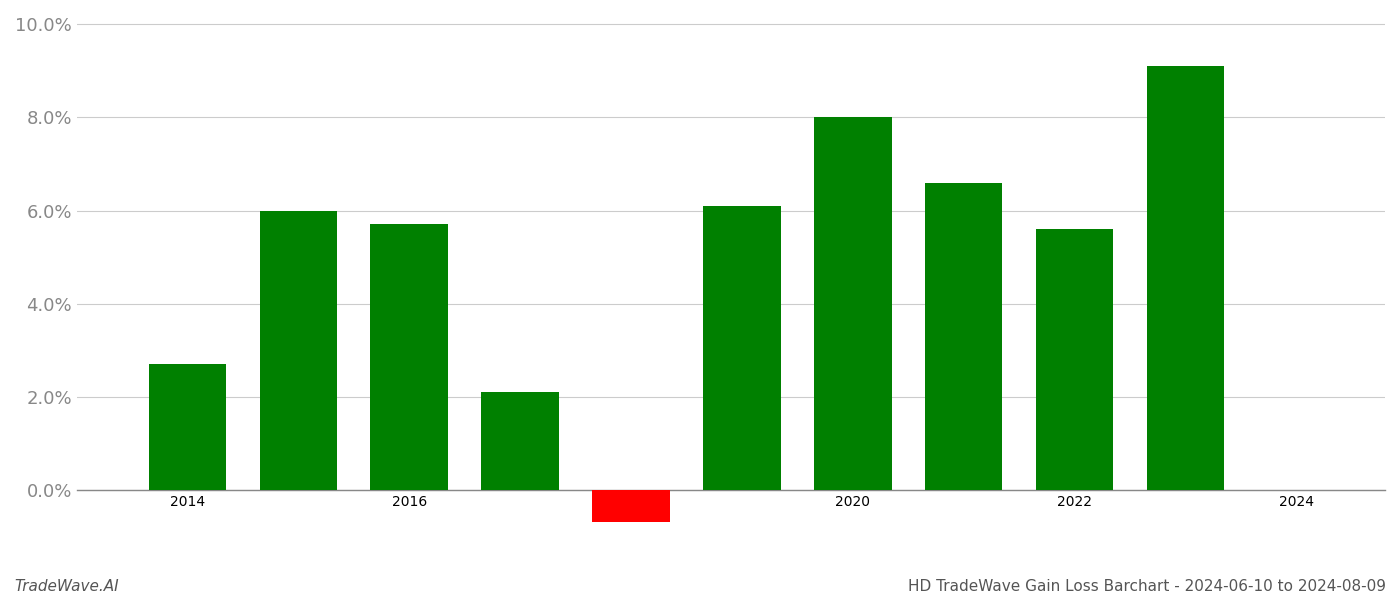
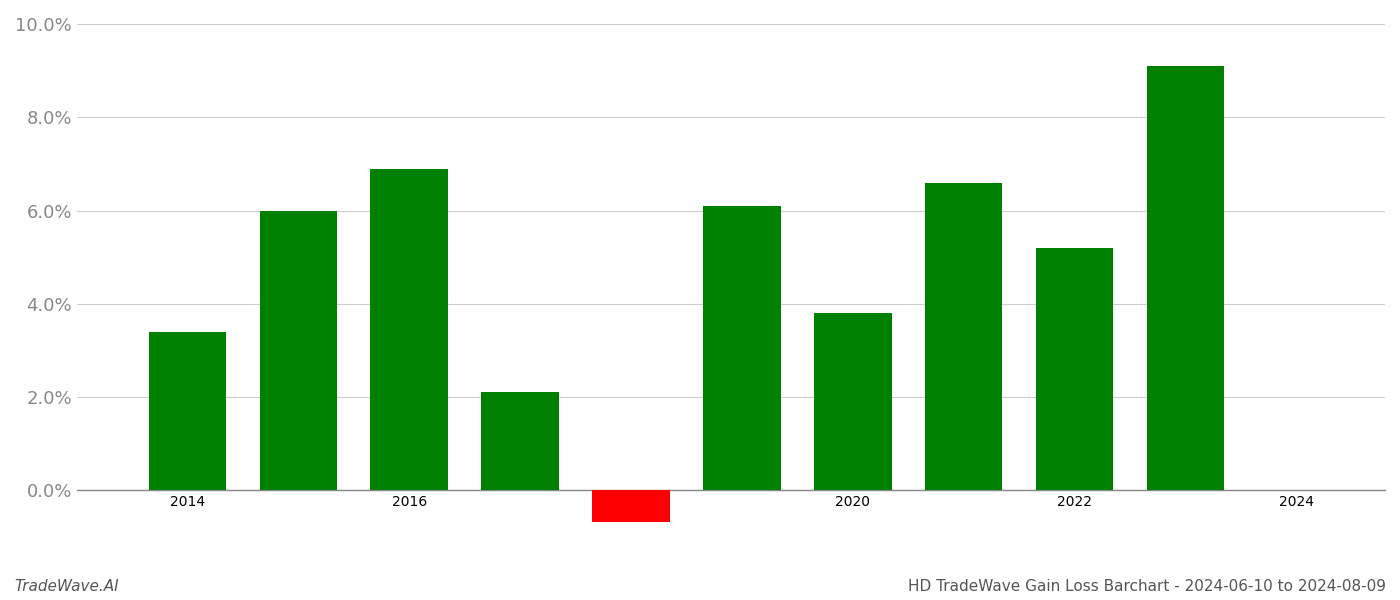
2014: 2.7% -> 3.4%
2016: 5.7% -> 6.9%
2020: 8.0% -> 3.8%
2022: 5.6% -> 5.2%
